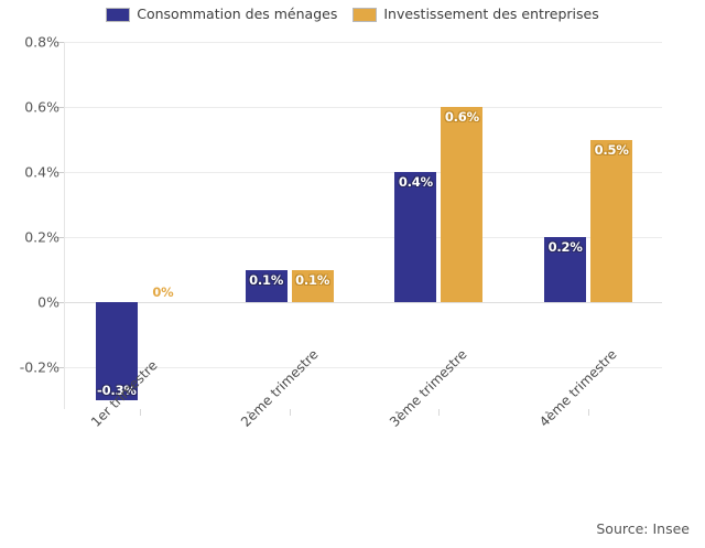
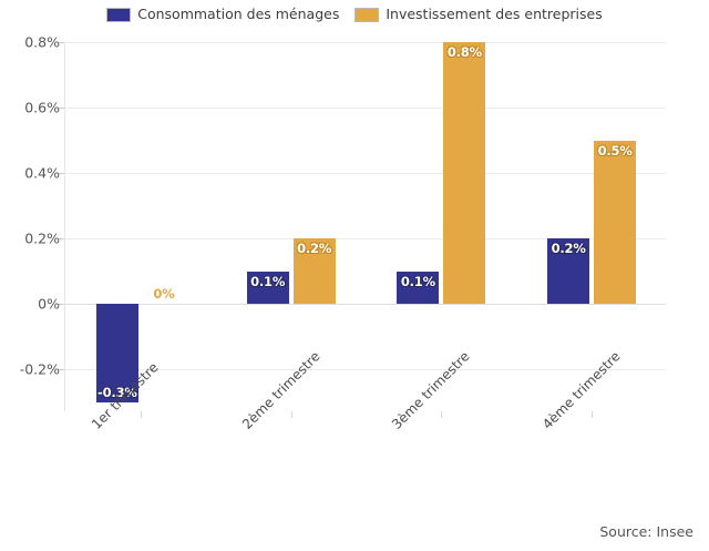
Investissement des entreprises/2ème trimestre: 0.1% -> 0.2%
Consommation des ménages/3ème trimestre: 0.4% -> 0.1%
Investissement des entreprises/3ème trimestre: 0.6% -> 0.8%
